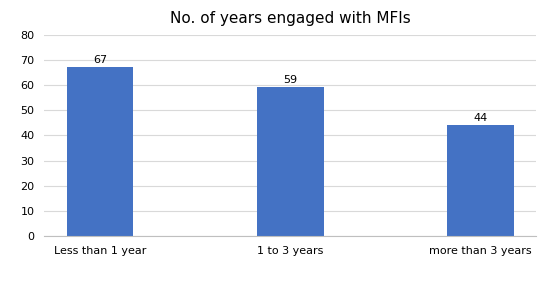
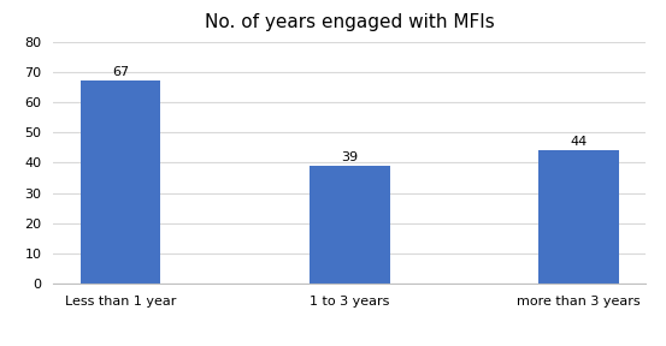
1 to 3 years: 59 -> 39
